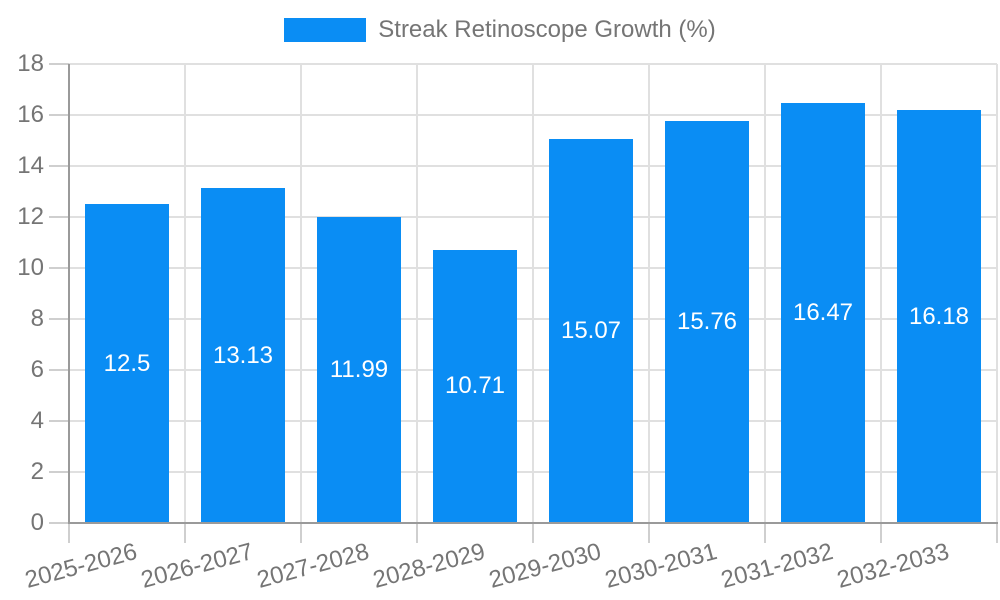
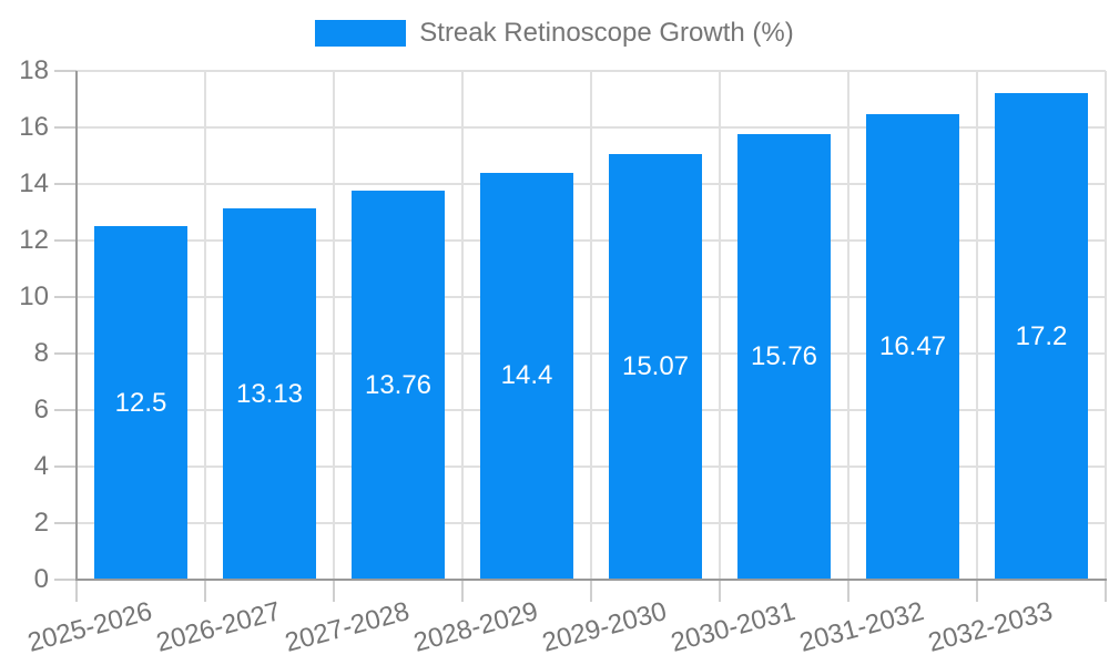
2027-2028: 11.99 -> 13.76
2028-2029: 10.71 -> 14.4
2032-2033: 16.18 -> 17.2
